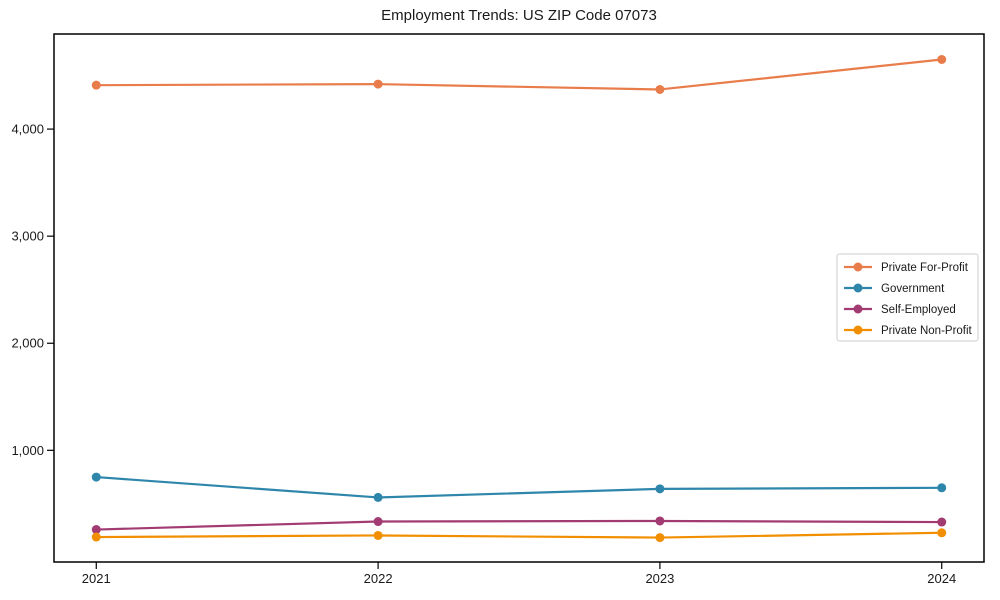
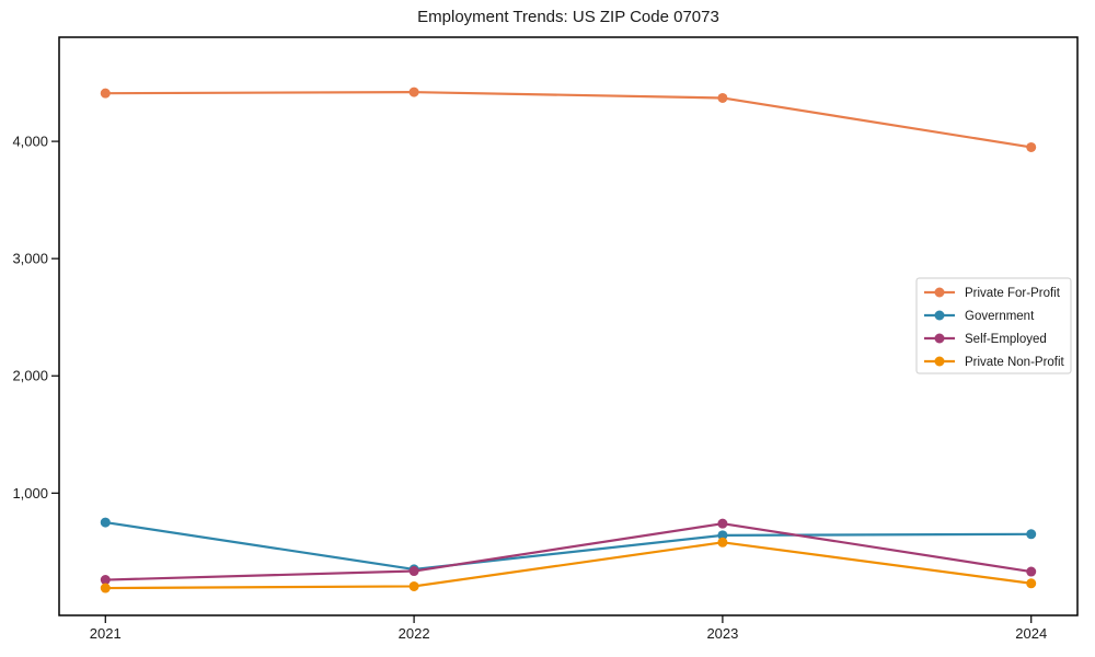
Government/2022: 560 -> 350
Self-Employed/2023: 340 -> 740
Private Non-Profit/2023: 180 -> 580
Private For-Profit/2024: 4650 -> 3950
